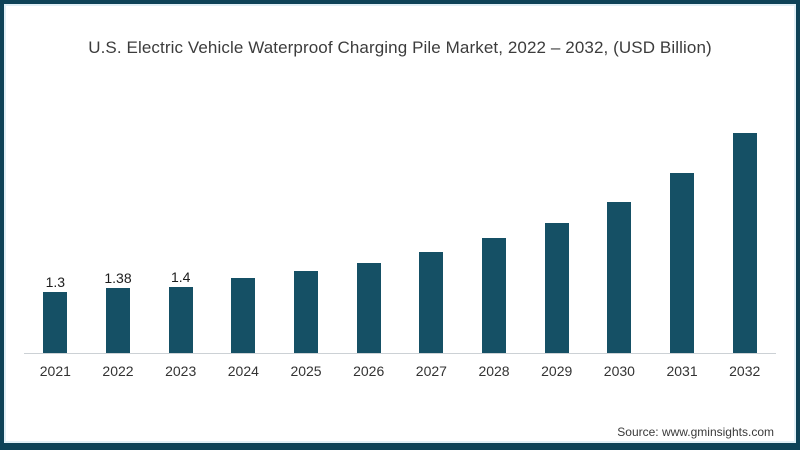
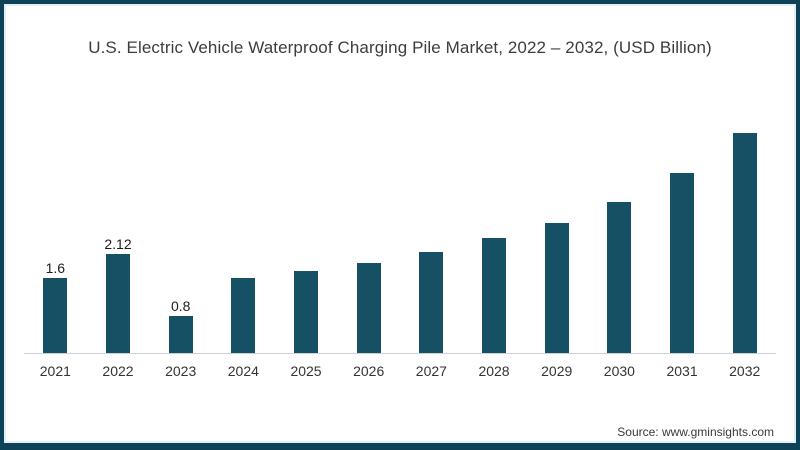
2021: 1.3 -> 1.6
2022: 1.38 -> 2.12
2023: 1.4 -> 0.8
